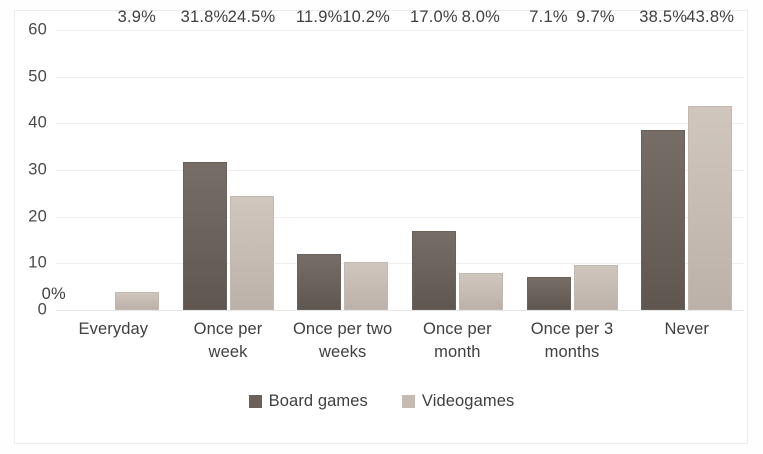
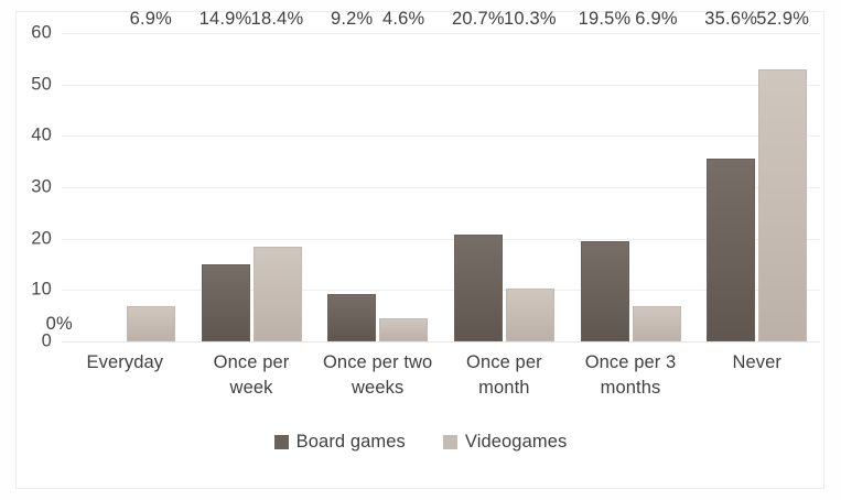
Videogames/Everyday: 3.9% -> 6.9%
Board games/Once per week: 31.8% -> 14.9%
Videogames/Once per week: 24.5% -> 18.4%
Board games/Once per two weeks: 11.9% -> 9.2%
Videogames/Once per two weeks: 10.2% -> 4.6%
Board games/Once per month: 17.0% -> 20.7%
Videogames/Once per month: 8.0% -> 10.3%
Board games/Once per 3 months: 7.1% -> 19.5%
Videogames/Once per 3 months: 9.7% -> 6.9%
Board games/Never: 38.5% -> 35.6%
Videogames/Never: 43.8% -> 52.9%
